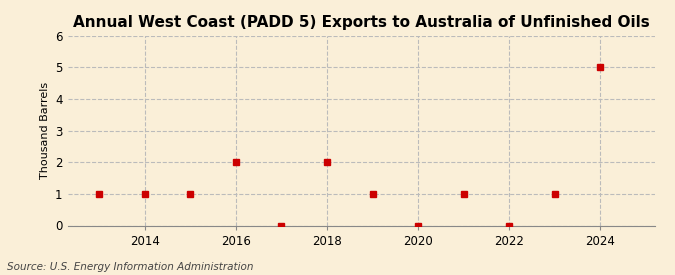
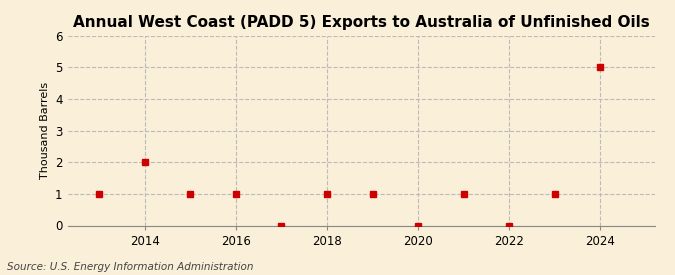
2014: 1 -> 2
2016: 2 -> 1
2018: 2 -> 1
